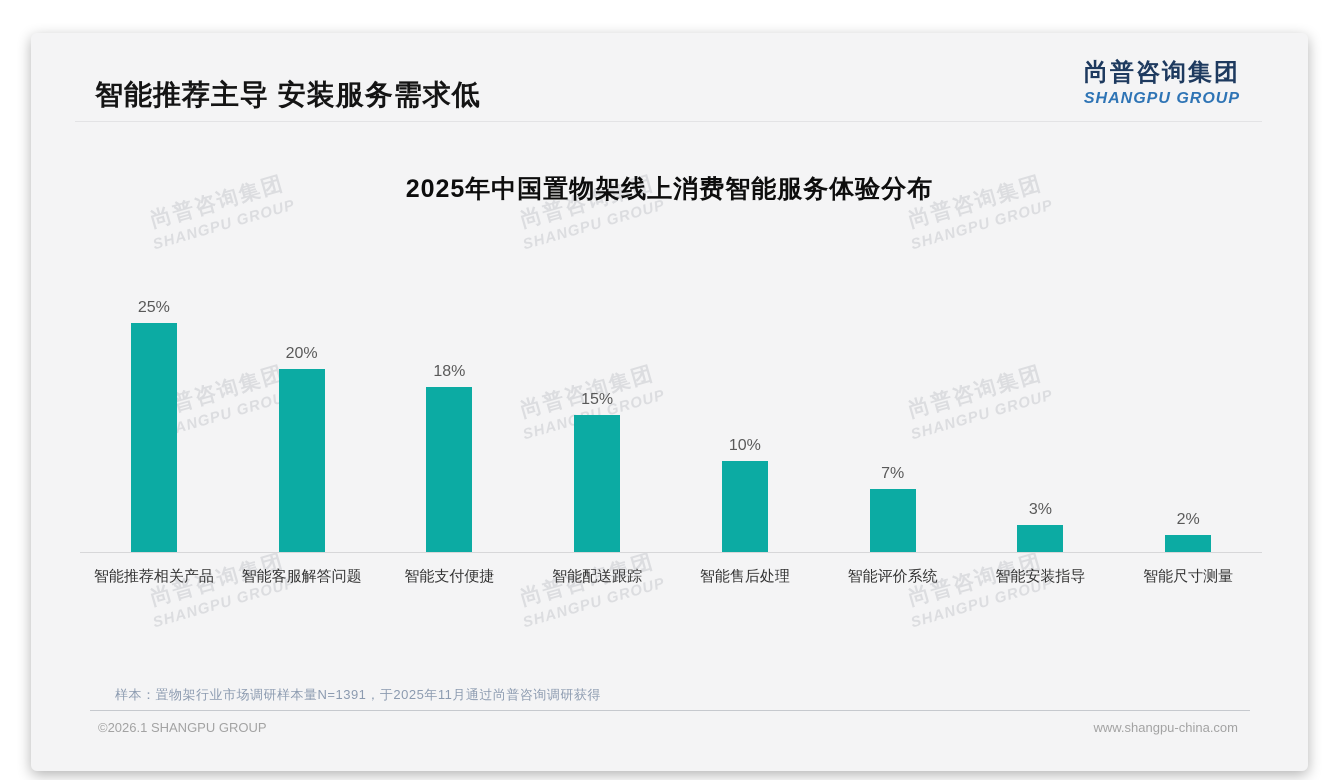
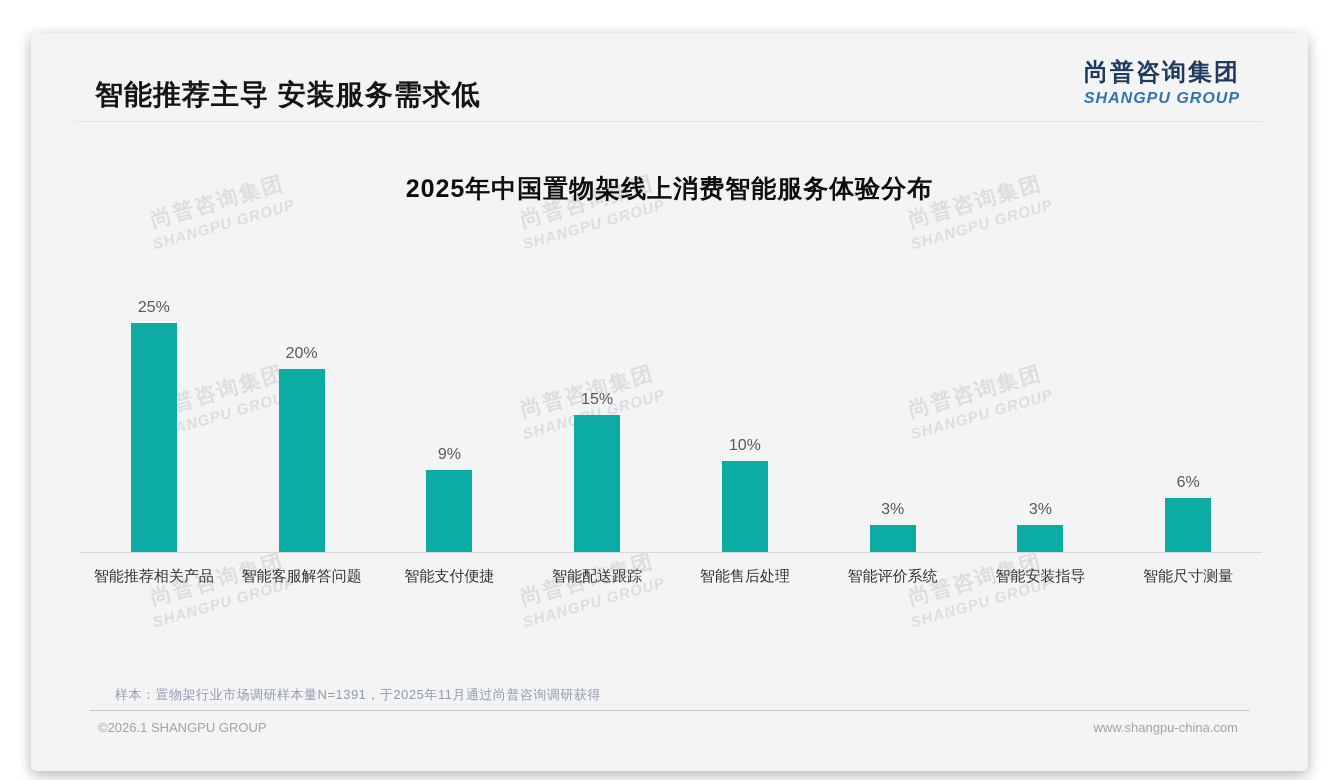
智能支付便捷: 18% -> 9%
智能评价系统: 7% -> 3%
智能尺寸测量: 2% -> 6%
